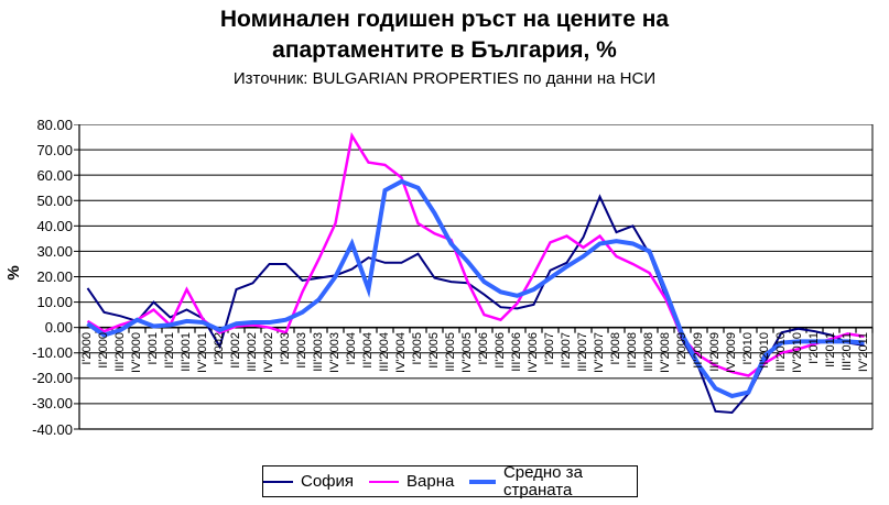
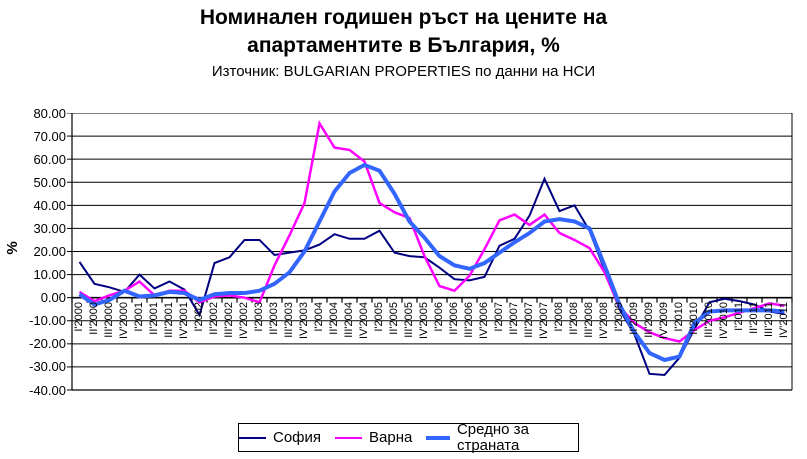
Варна/III'2001: 15 -> 3
Средно за страната/II'2004: 15 -> 46
